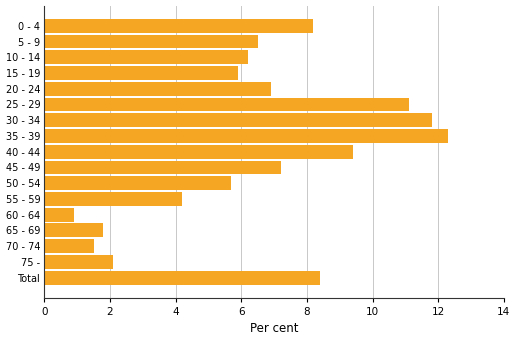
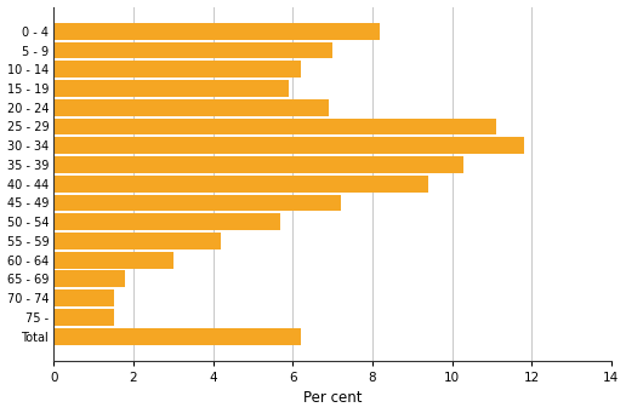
5 - 9: 6.5 -> 7.0
35 - 39: 12.3 -> 10.3
60 - 64: 0.9 -> 3.0
75 -: 2.1 -> 1.5
Total: 8.4 -> 6.2
